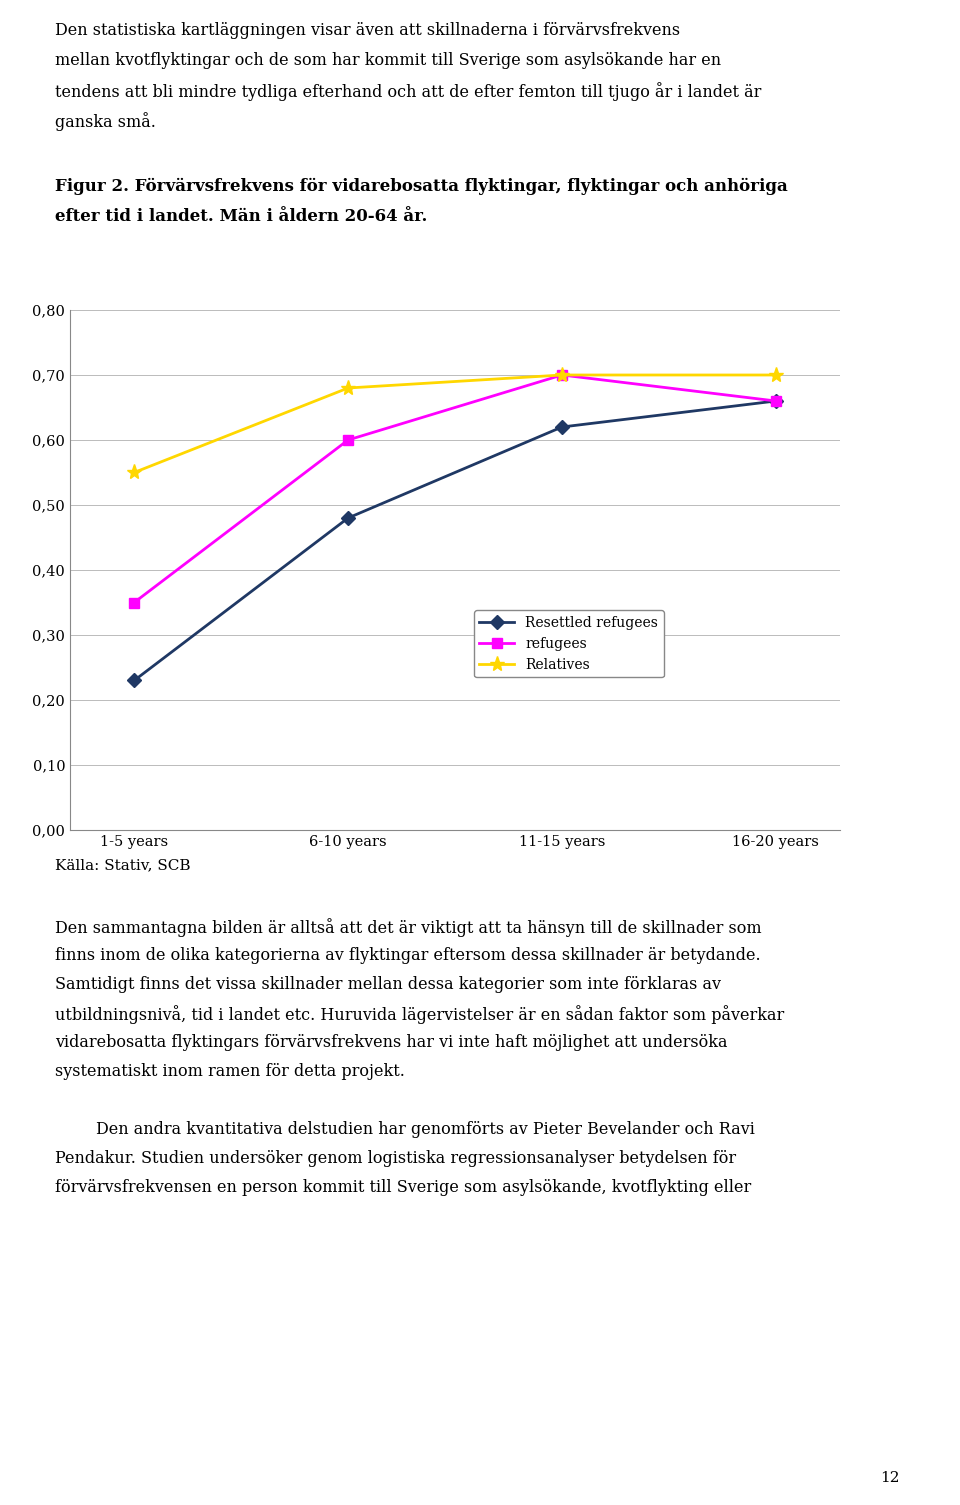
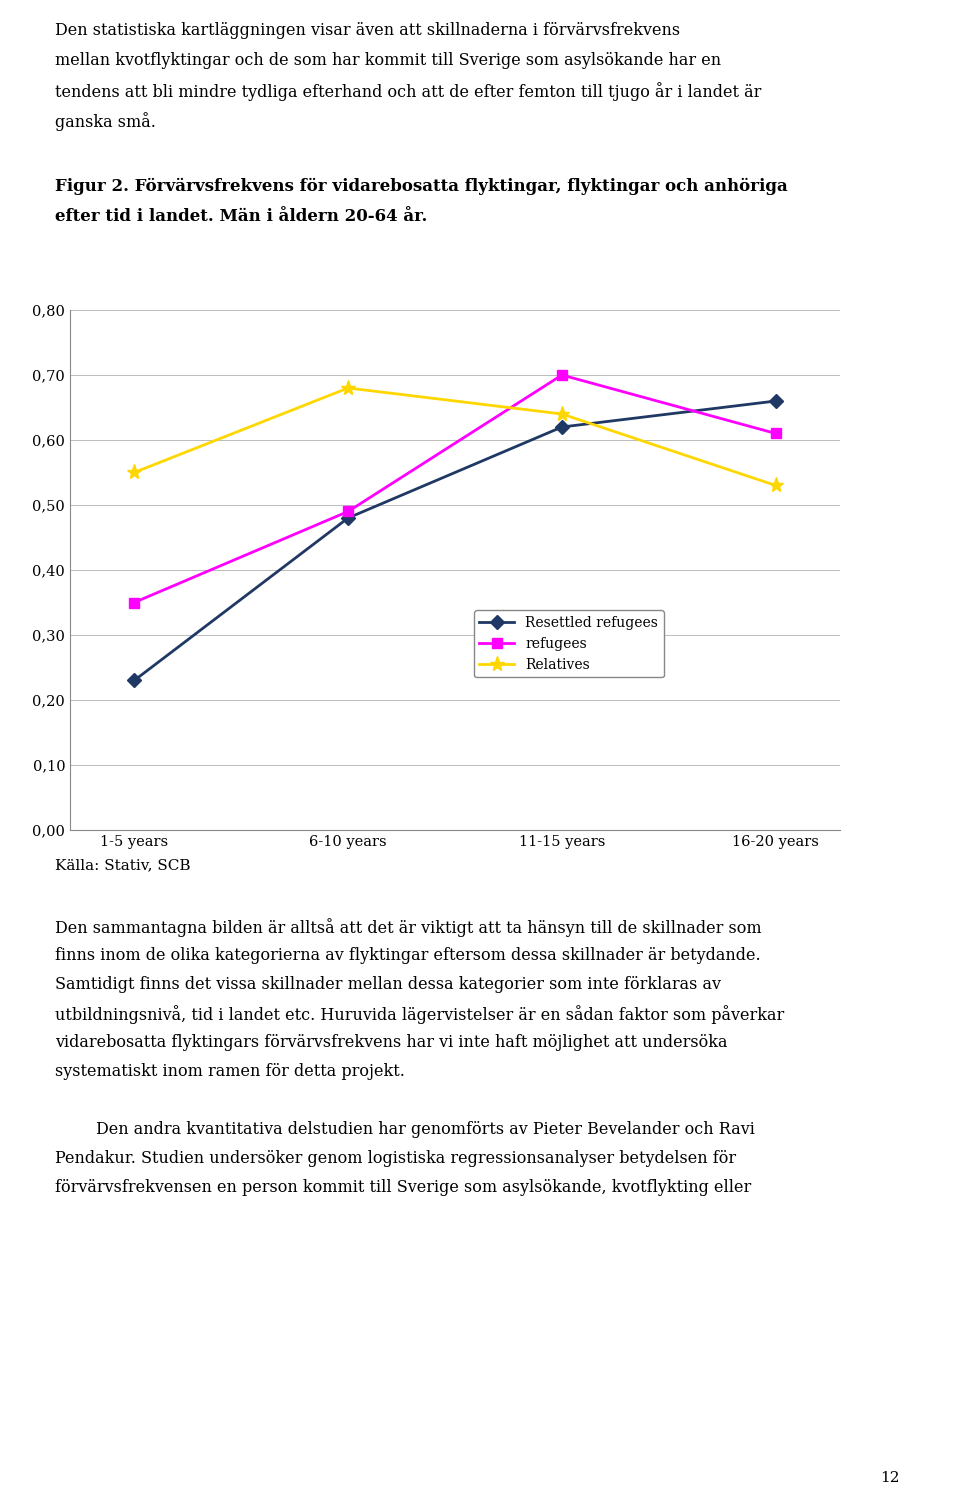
refugees/6-10 years: 0,60 -> 0,49
Relatives/11-15 years: 0,70 -> 0,64
refugees/16-20 years: 0,66 -> 0,61
Relatives/16-20 years: 0,70 -> 0,53
